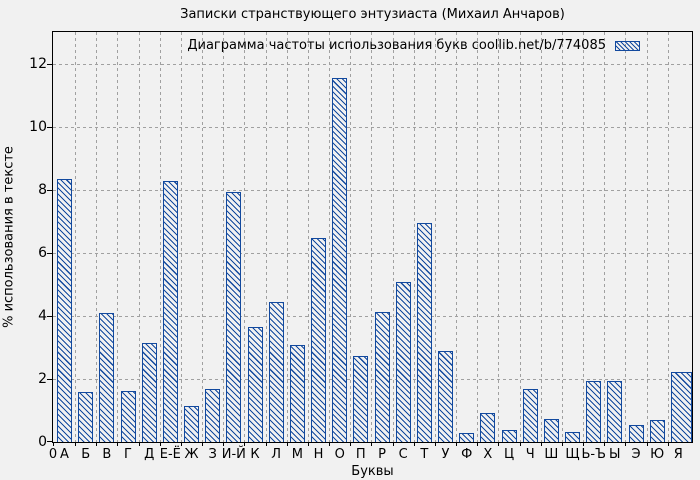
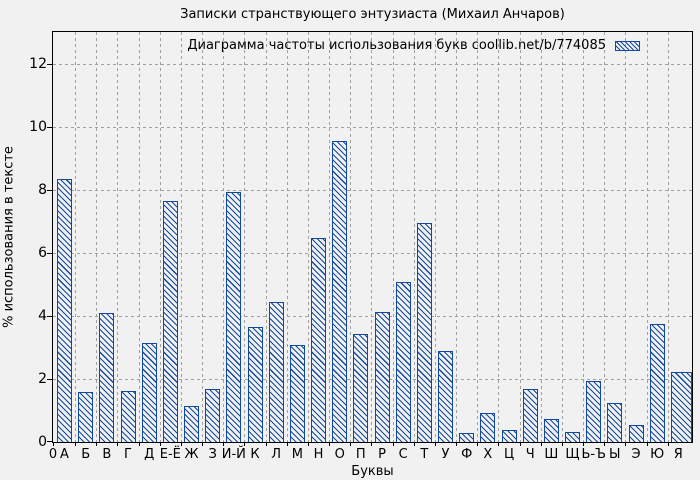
Е-Ё: 8.2 -> 7.6
О: 11.5 -> 9.5
П: 2.7 -> 3.4
Ы: 1.9 -> 1.2
Ю: 0.7 -> 3.7
